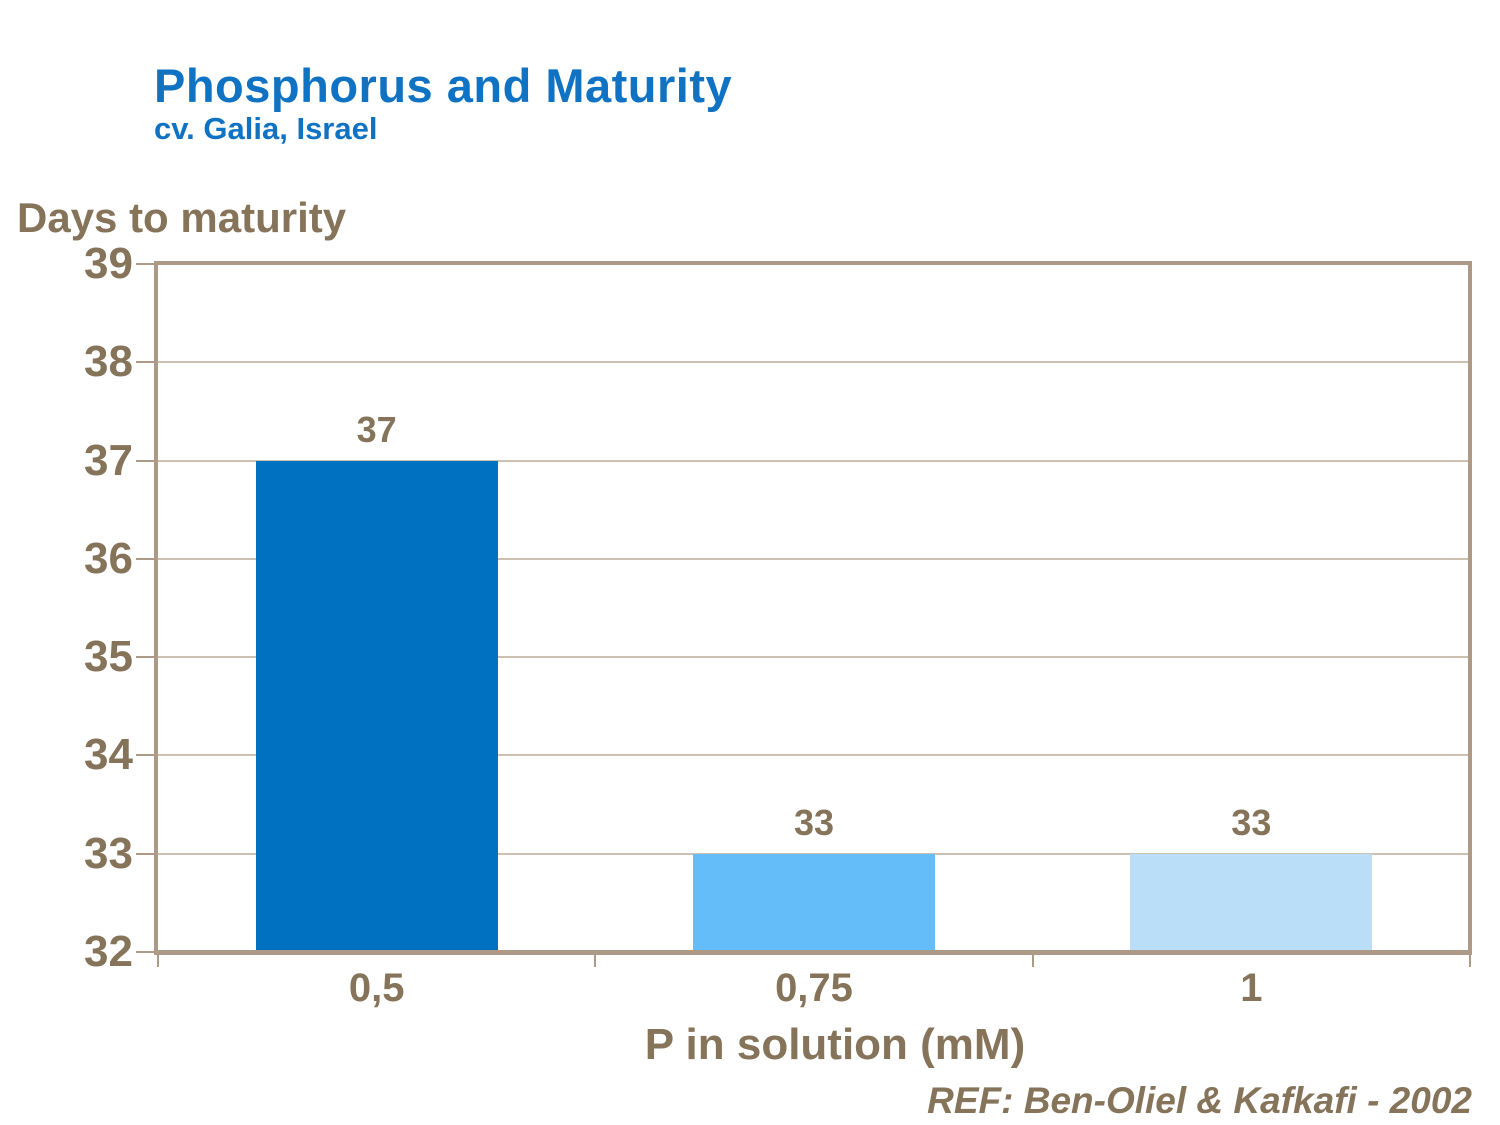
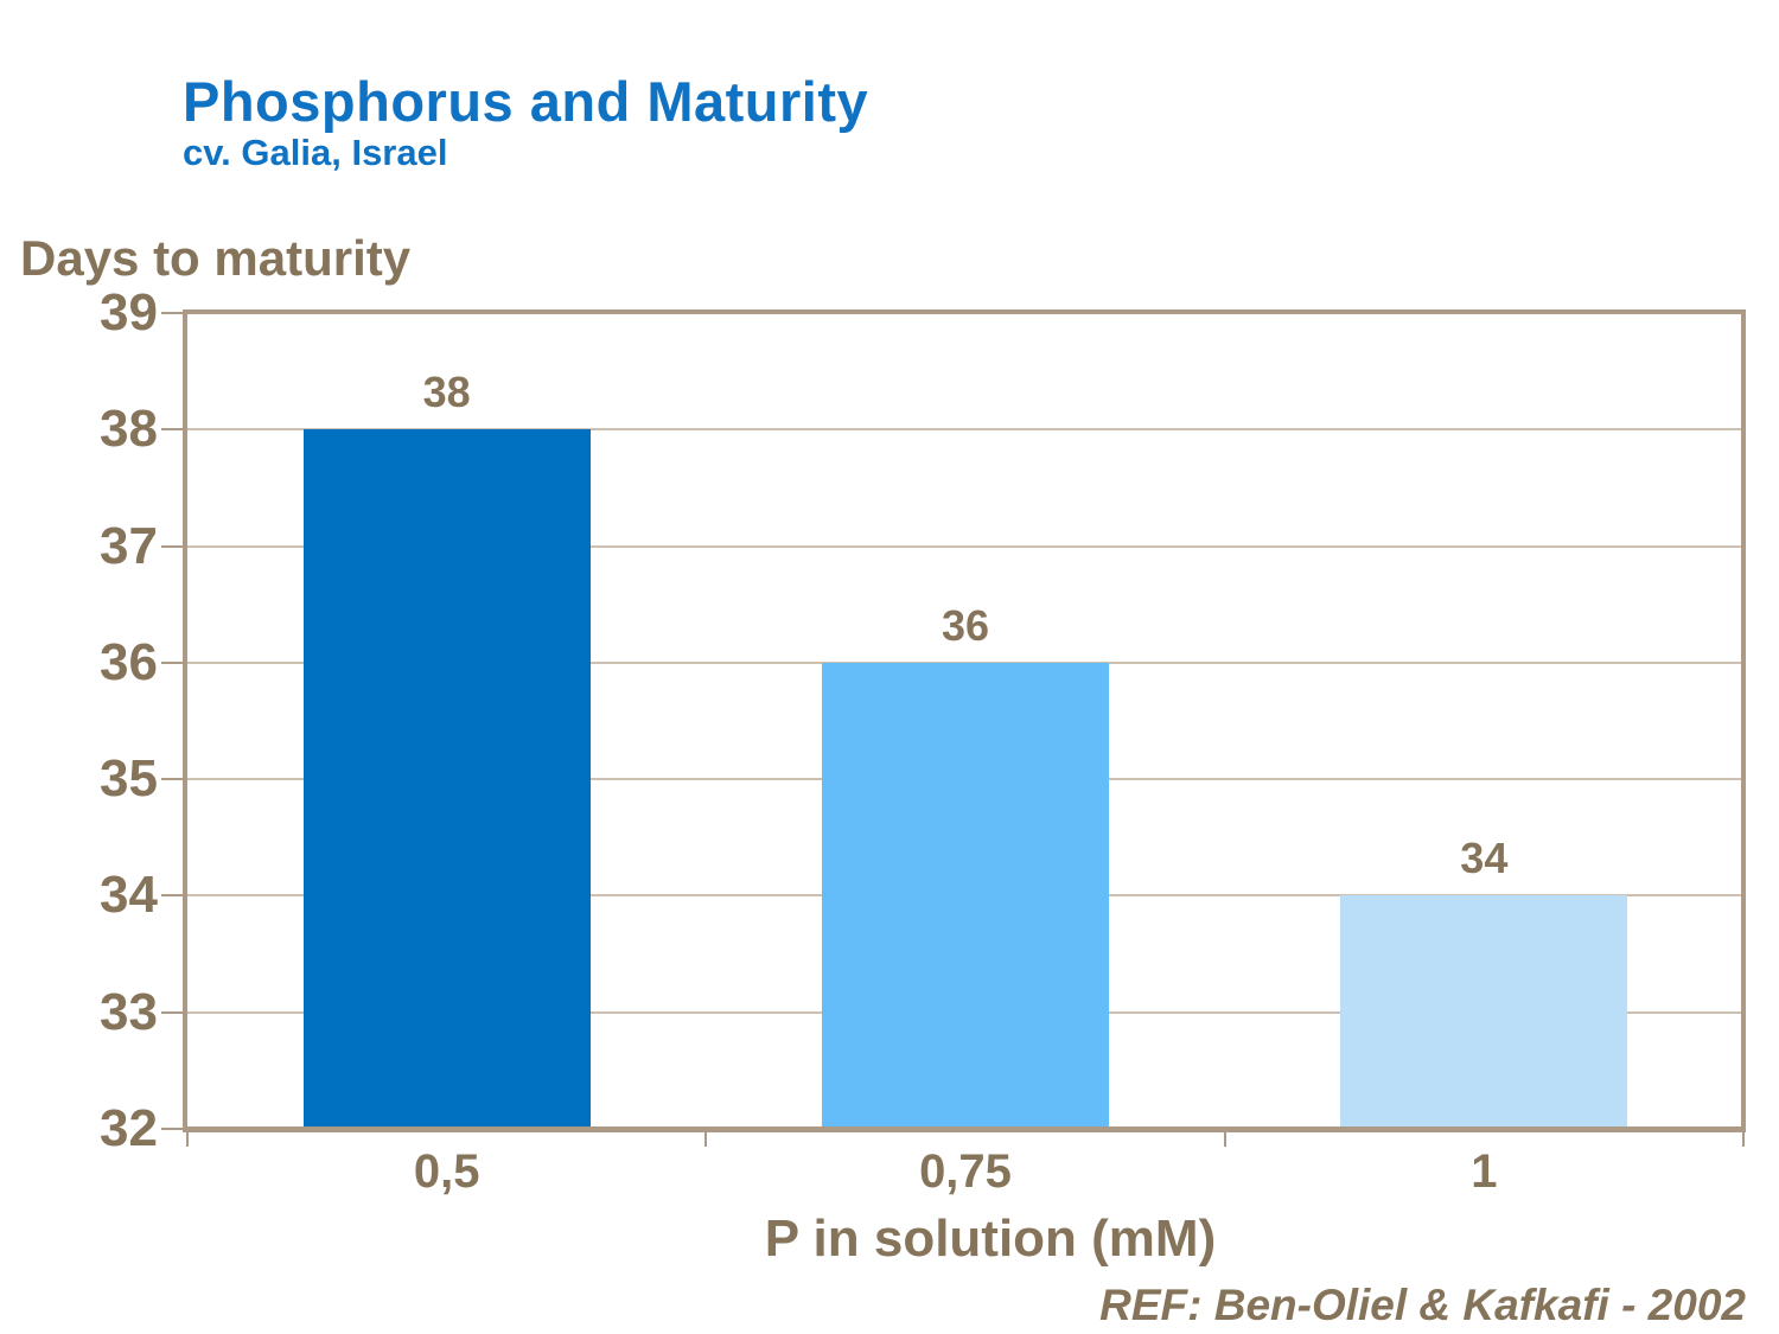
0,5: 37 -> 38
0,75: 33 -> 36
1: 33 -> 34
